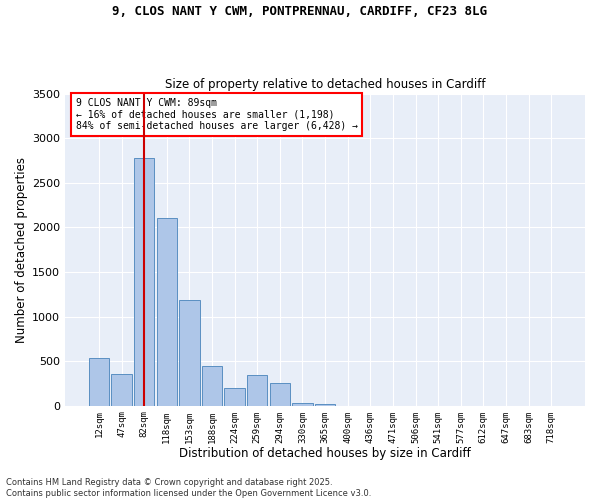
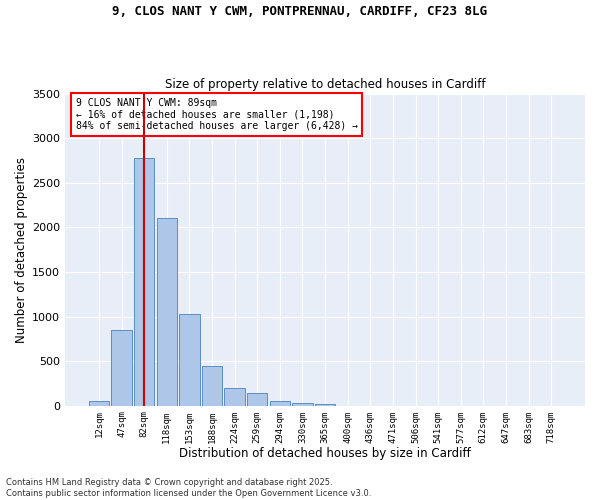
12sqm: 540 -> 60
47sqm: 360 -> 850
153sqm: 1180 -> 1030
259sqm: 340 -> 140
294sqm: 260 -> 60
